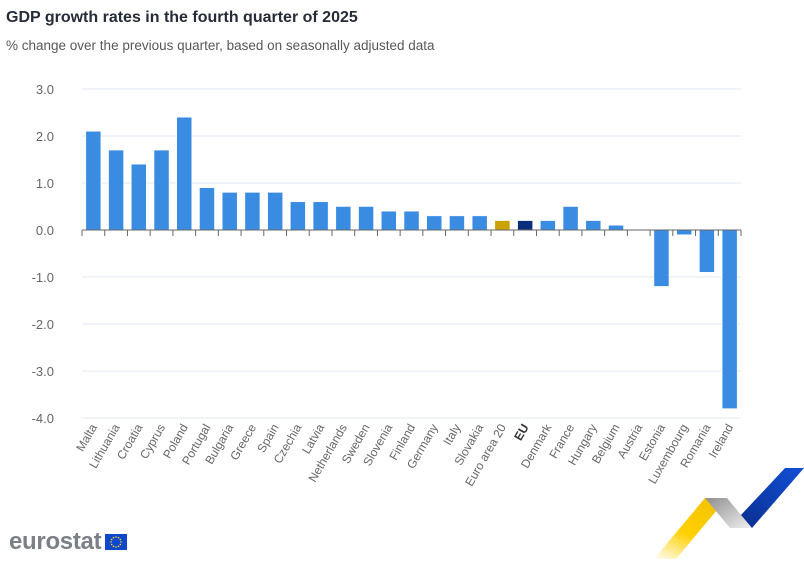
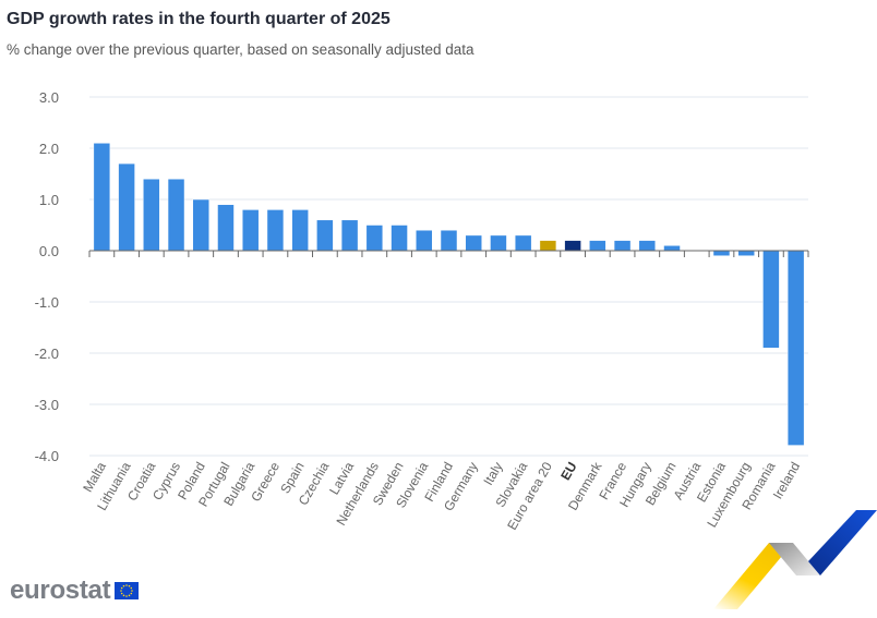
Cyprus: 1.7 -> 1.4
Poland: 2.4 -> 1.0
France: 0.5 -> 0.2
Estonia: -1.2 -> -0.1
Romania: -0.9 -> -1.9
